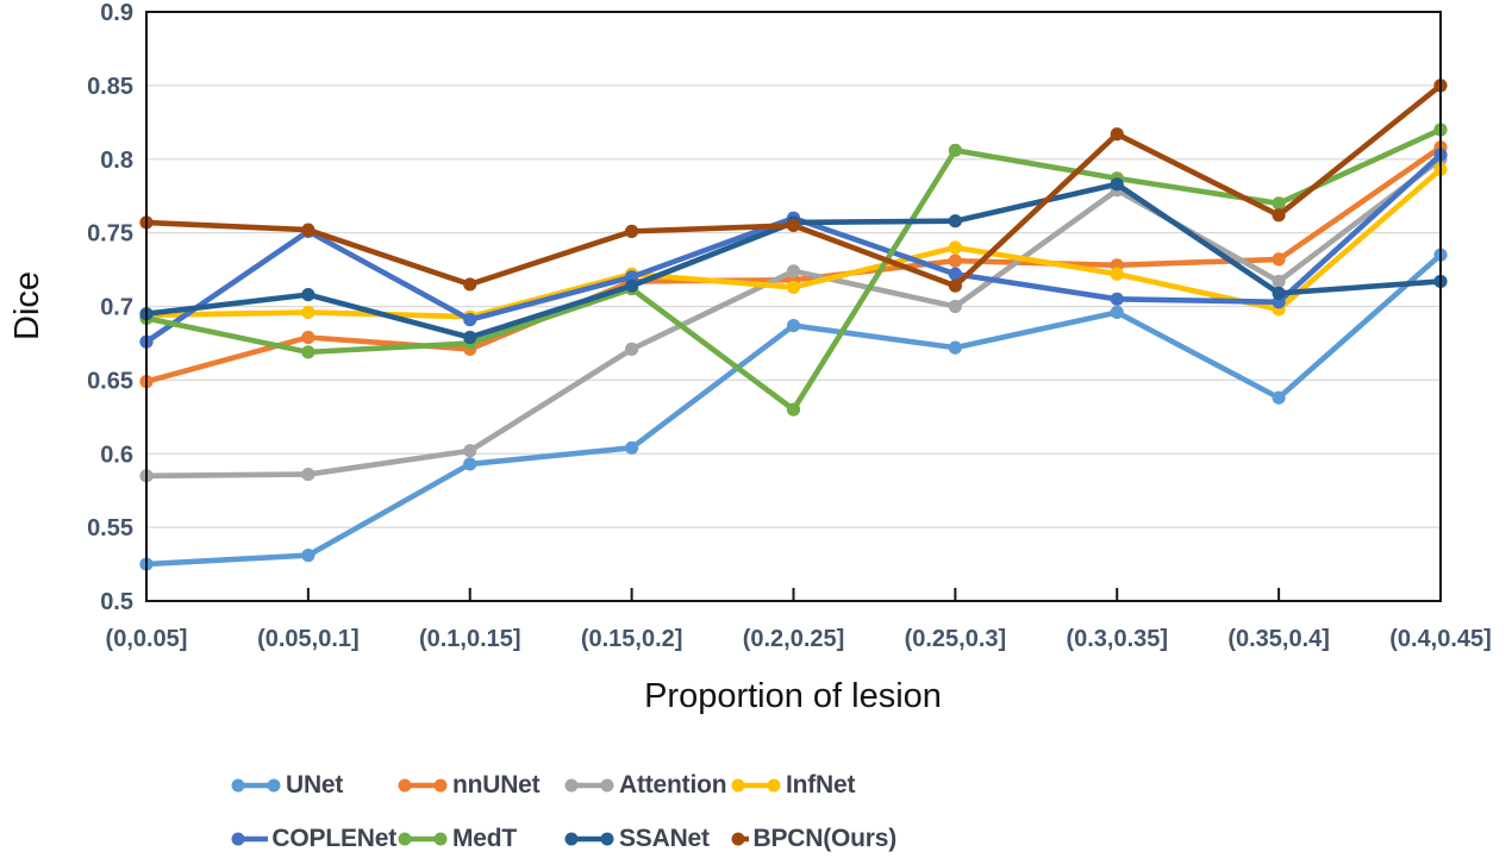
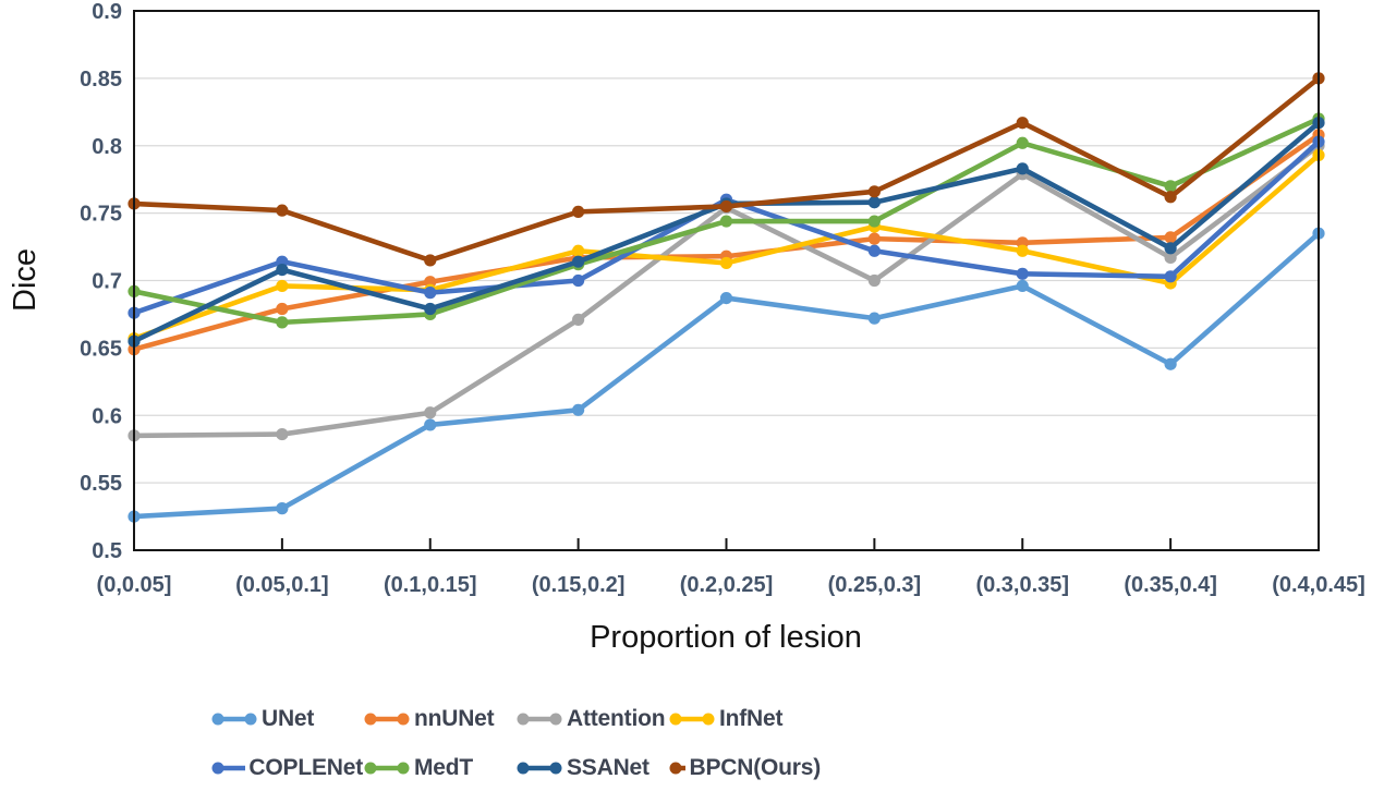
InfNet/(0,0.05]: 0.694 -> 0.657
SSANet/(0,0.05]: 0.695 -> 0.655
COPLENet/(0.05,0.1]: 0.751 -> 0.714
nnUNet/(0.1,0.15]: 0.671 -> 0.699
COPLENet/(0.15,0.2]: 0.720 -> 0.700
Attention/(0.2,0.25]: 0.724 -> 0.754
MedT/(0.2,0.25]: 0.630 -> 0.744
MedT/(0.25,0.3]: 0.806 -> 0.744
BPCN(Ours)/(0.25,0.3]: 0.714 -> 0.766
MedT/(0.3,0.35]: 0.787 -> 0.802
SSANet/(0.35,0.4]: 0.709 -> 0.724
SSANet/(0.4,0.45]: 0.717 -> 0.817
